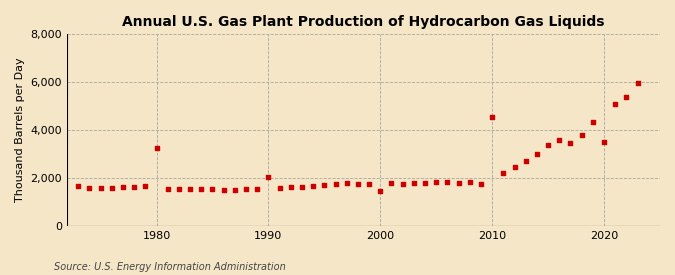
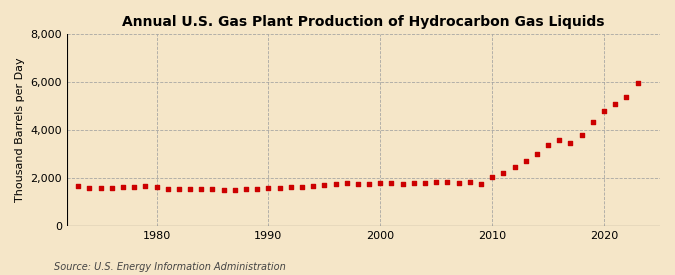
1980: 3,250 -> 1,620
1990: 2,050 -> 1,570
2000: 1,450 -> 1,800
2010: 4,550 -> 2,050
2020: 3,500 -> 4,800
